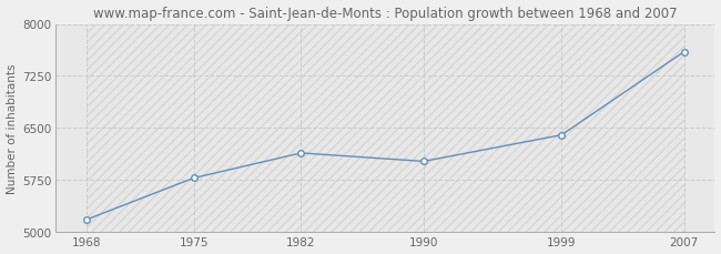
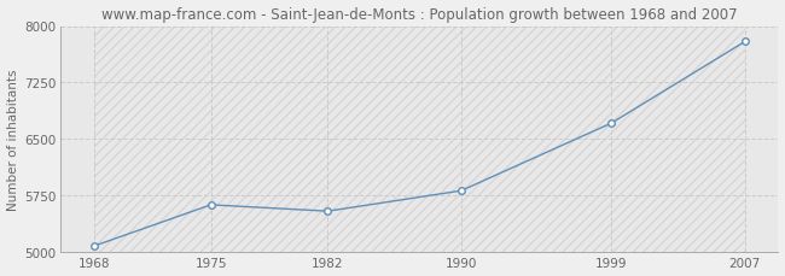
1968: 5180 -> 5080
1975: 5780 -> 5630
1982: 6140 -> 5540
1990: 6020 -> 5820
1999: 6400 -> 6710
2007: 7600 -> 7790
